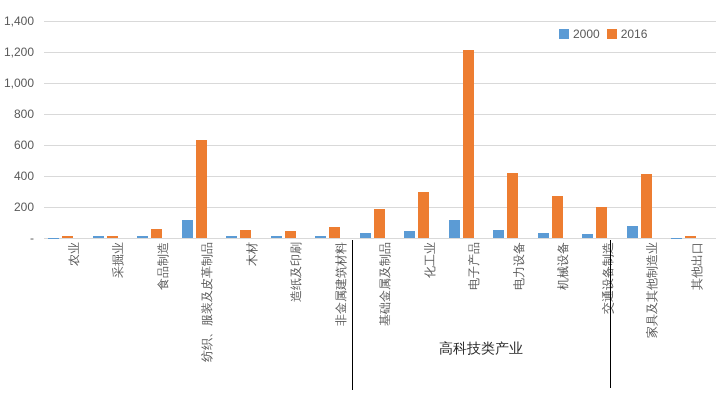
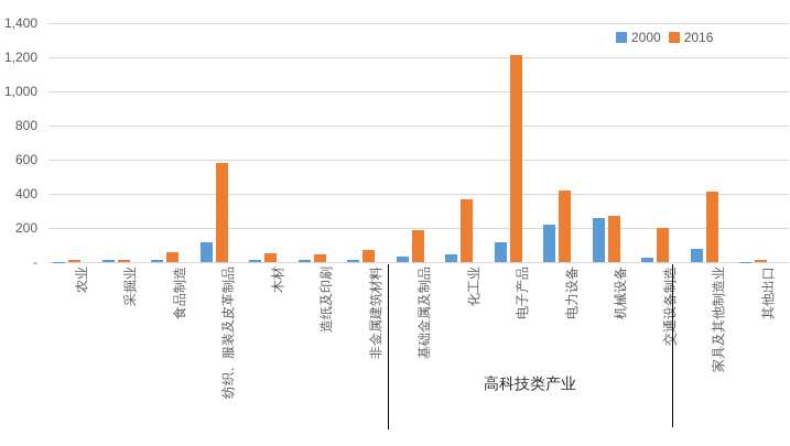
2016/纺织、服装及皮革制品: 630 -> 580
2016/化工业: 300 -> 370
2000/电力设备: 50 -> 220
2000/机械设备: 40 -> 260
